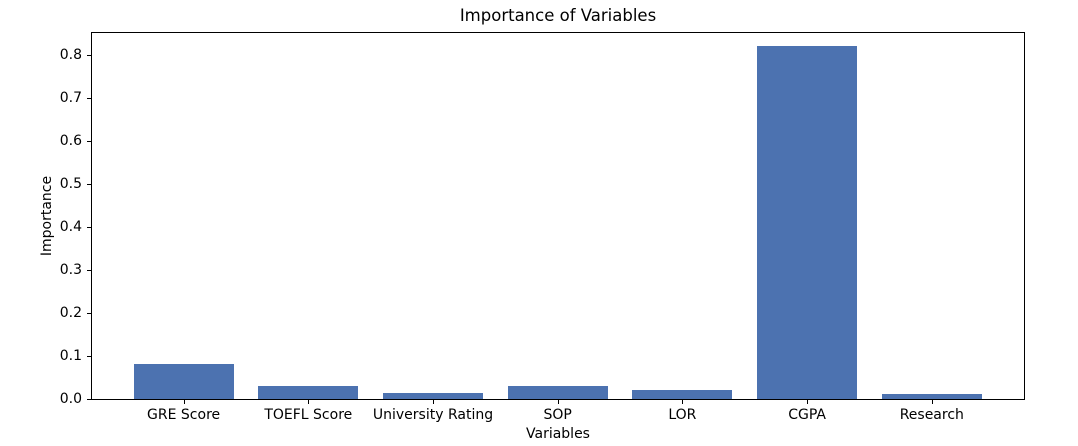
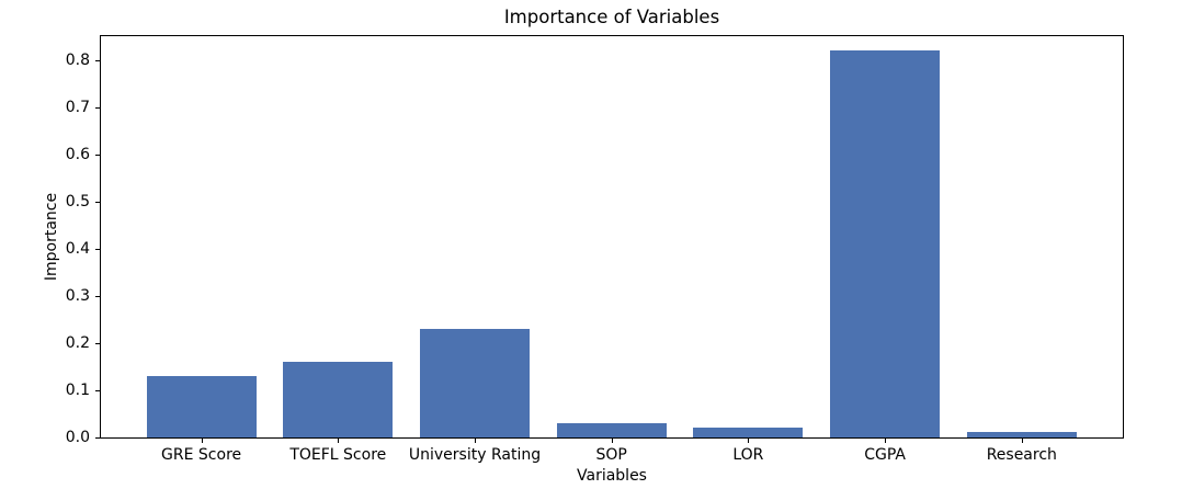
GRE Score: 0.08 -> 0.13
TOEFL Score: 0.03 -> 0.16
University Rating: 0.01 -> 0.23
